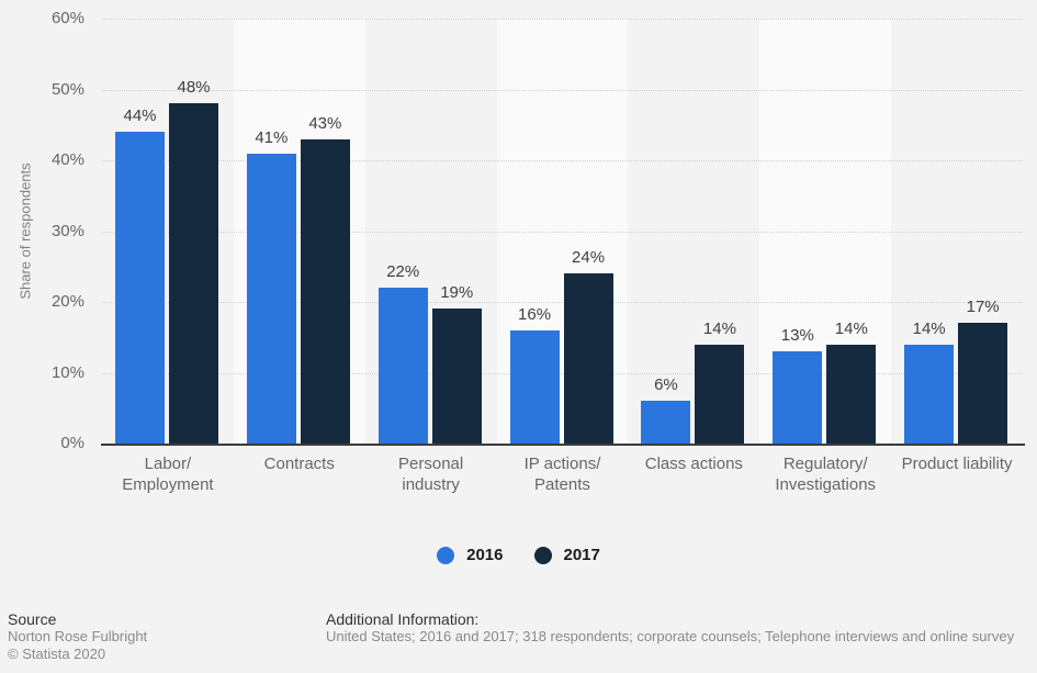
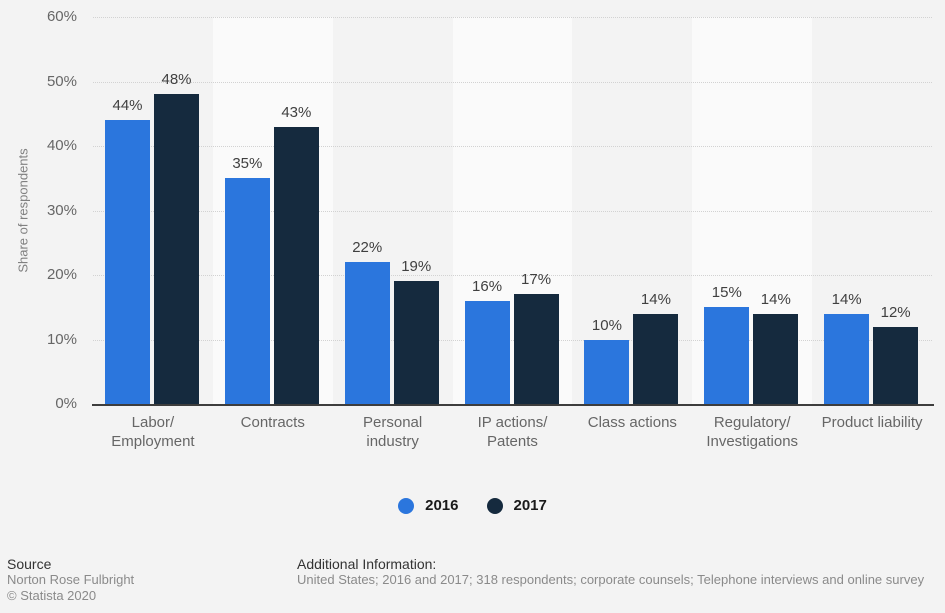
2016/Contracts: 41% -> 35%
2017/IP actions/ Patents: 24% -> 17%
2016/Class actions: 6% -> 10%
2016/Regulatory/ Investigations: 13% -> 15%
2017/Product liability: 17% -> 12%
